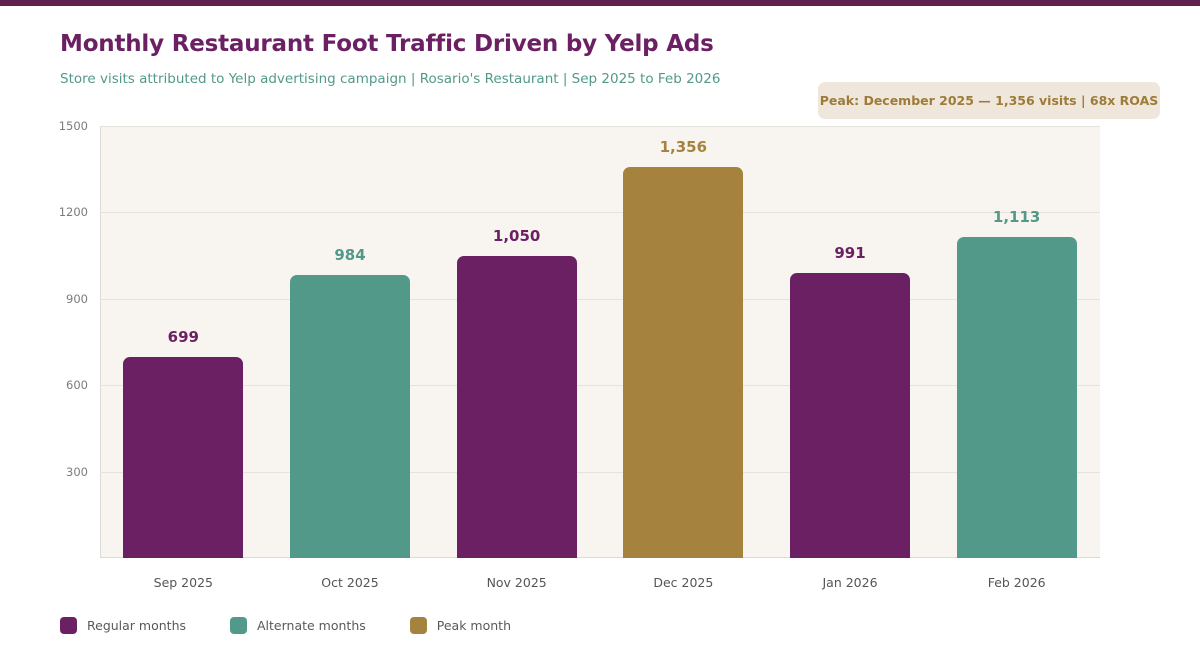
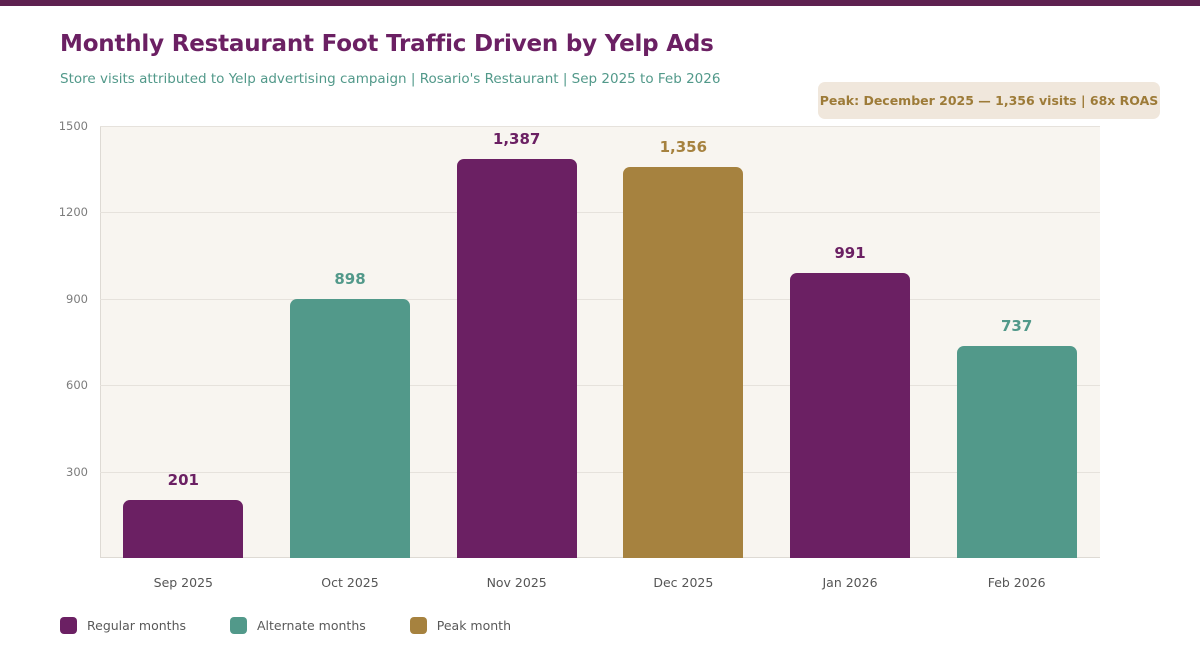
Sep 2025: 699 -> 201
Oct 2025: 984 -> 898
Nov 2025: 1,050 -> 1,387
Feb 2026: 1,113 -> 737
